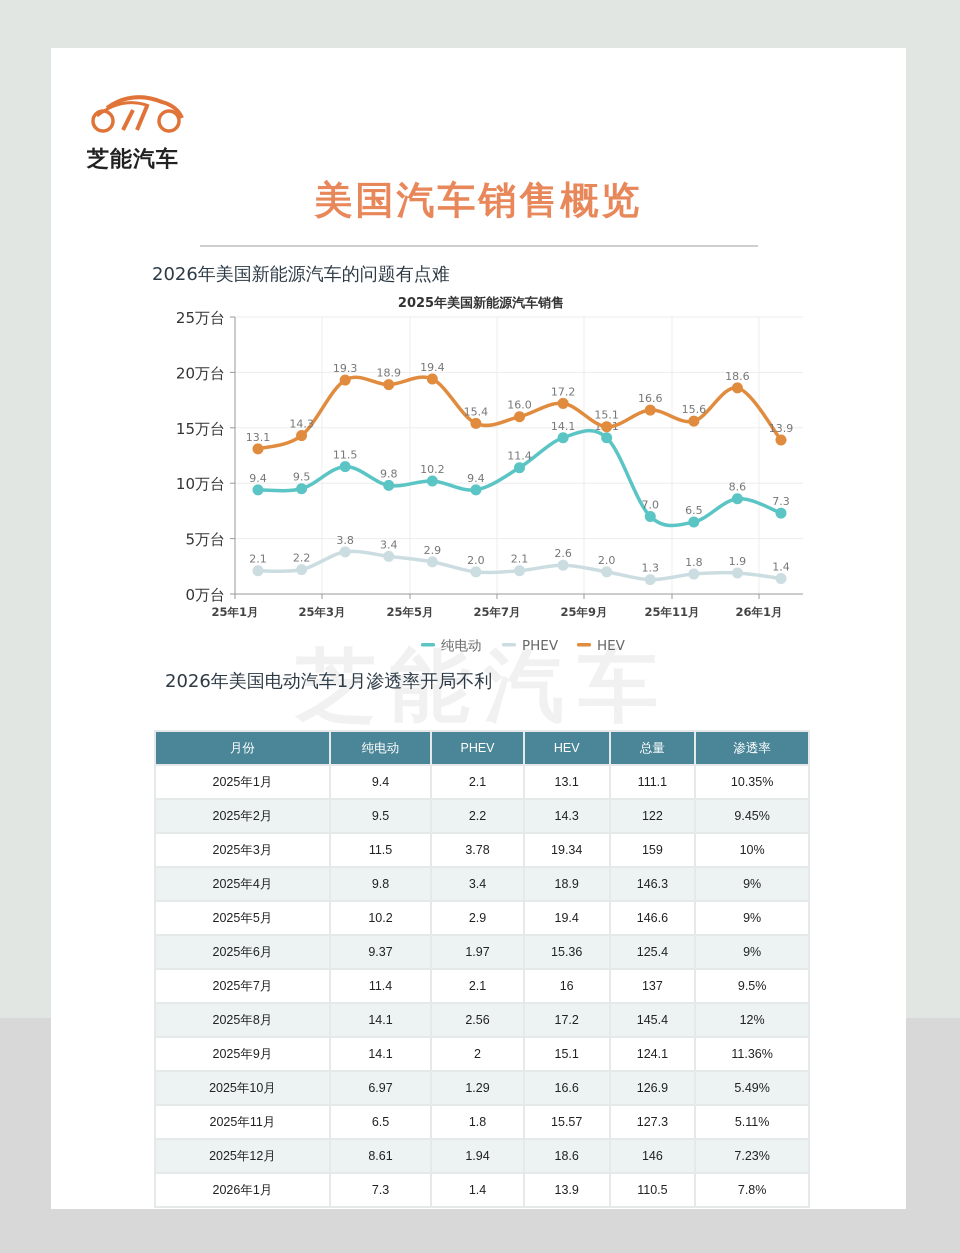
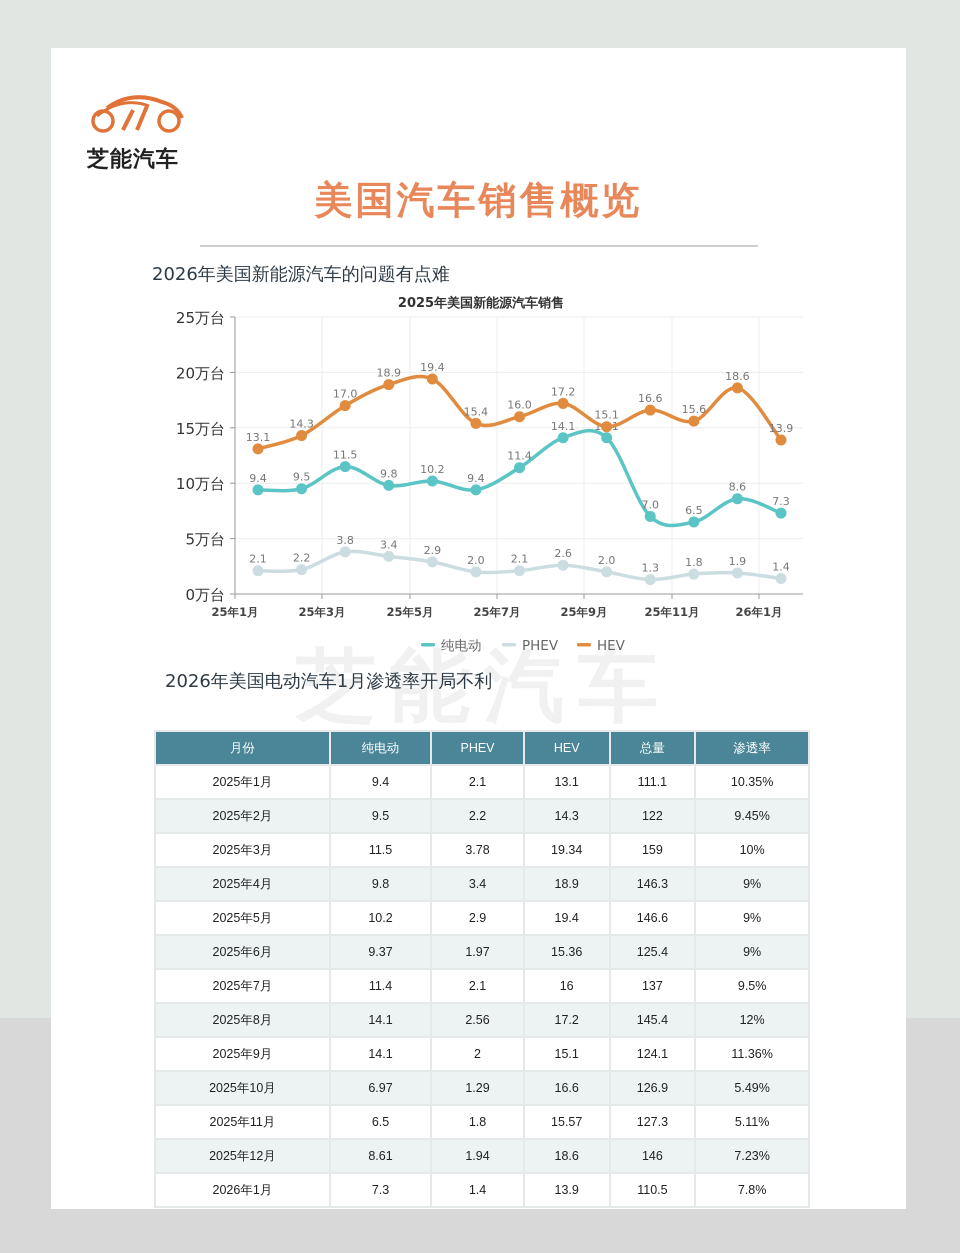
HEV/25年3月: 19.3 -> 17.0
